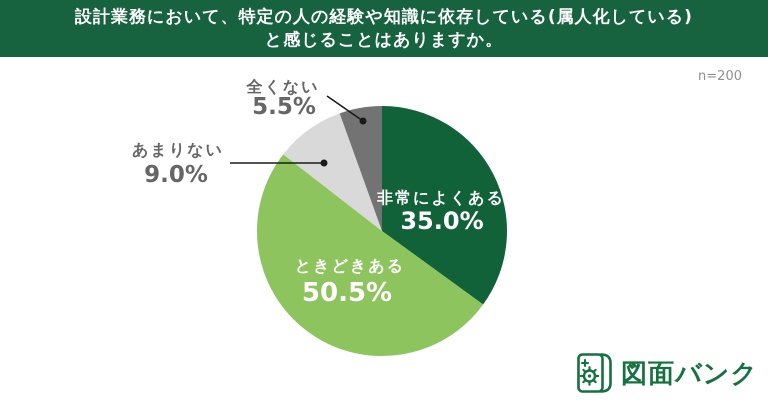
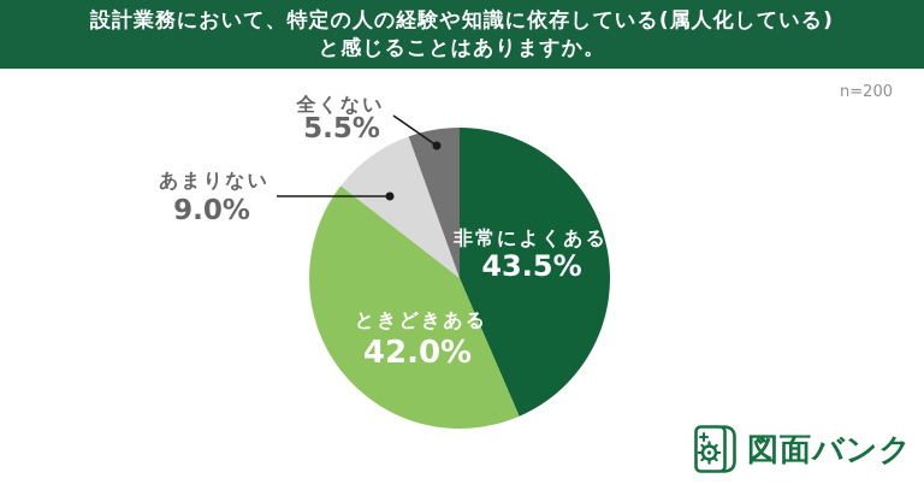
非常によくある: 35.0% -> 43.5%
ときどきある: 50.5% -> 42.0%
